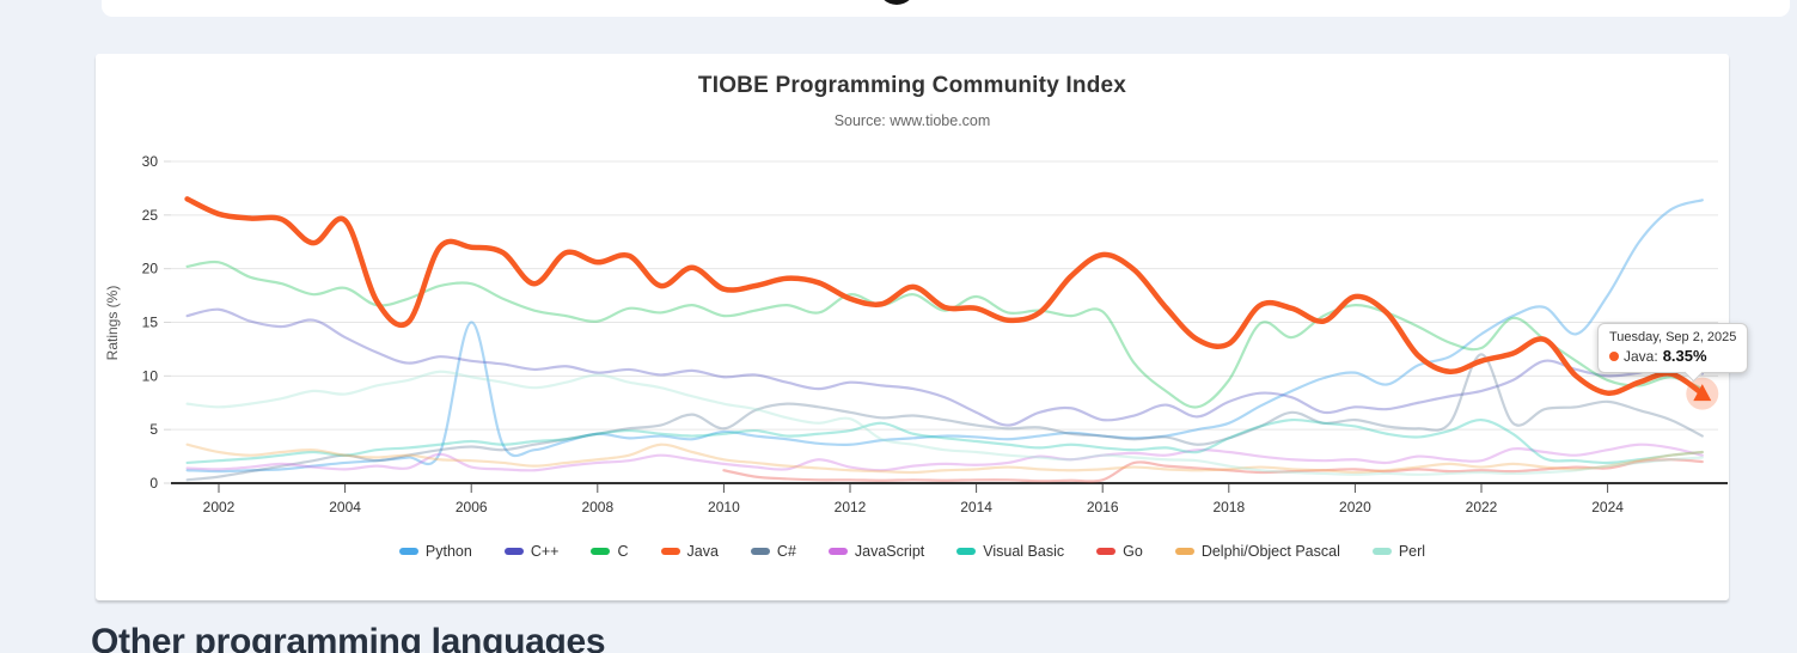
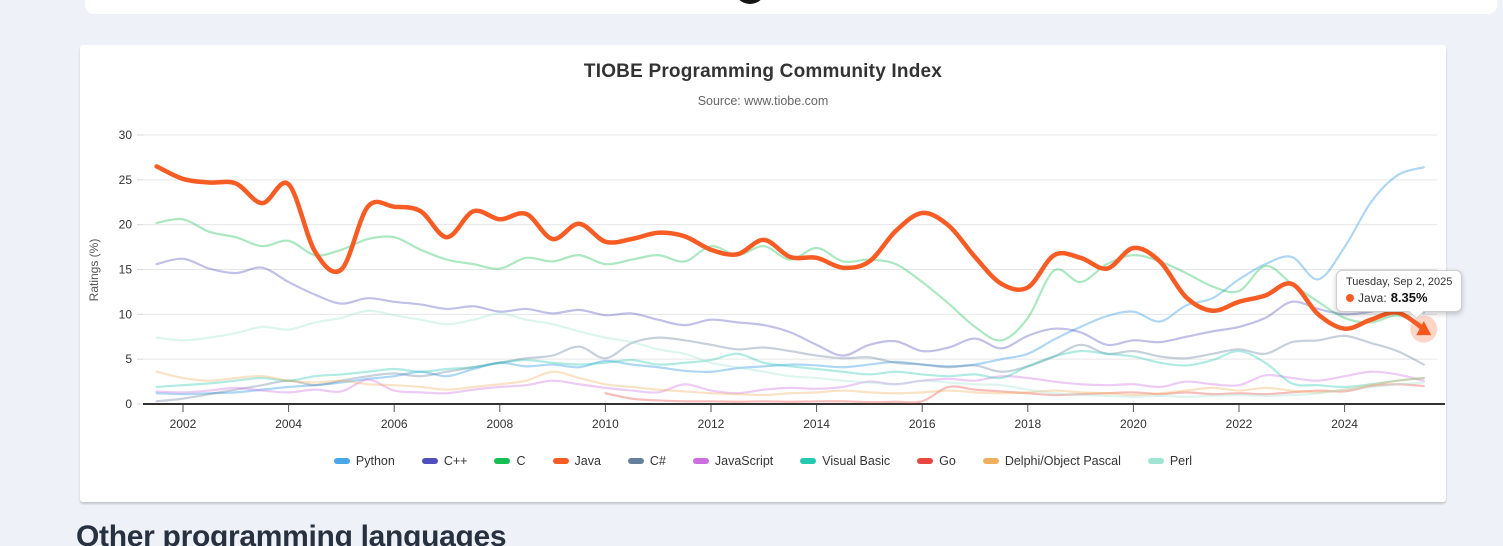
Python/2006: 15 -> 3
Perl/2012: 6 -> 5
C/2016: 16 -> 14
C#/2022: 12 -> 6
